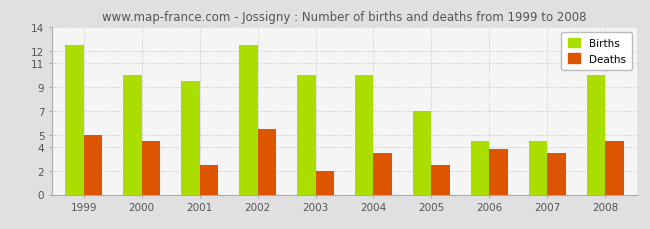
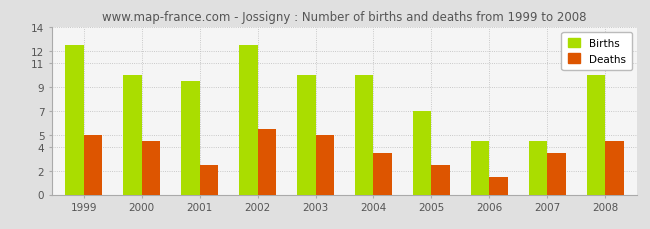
Deaths/2003: 2.0 -> 5.0
Deaths/2006: 3.8 -> 1.5
